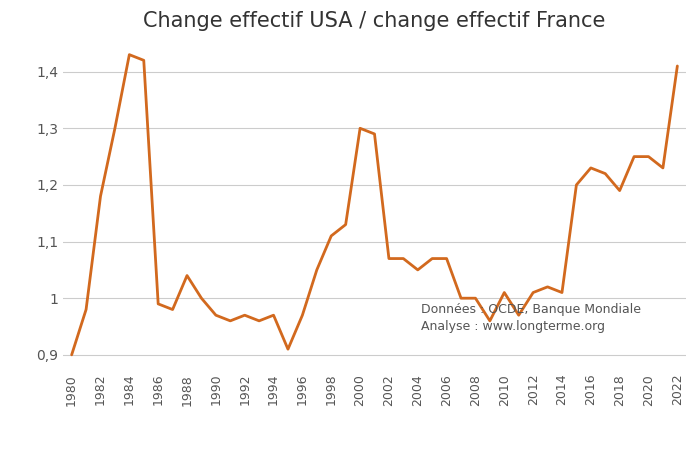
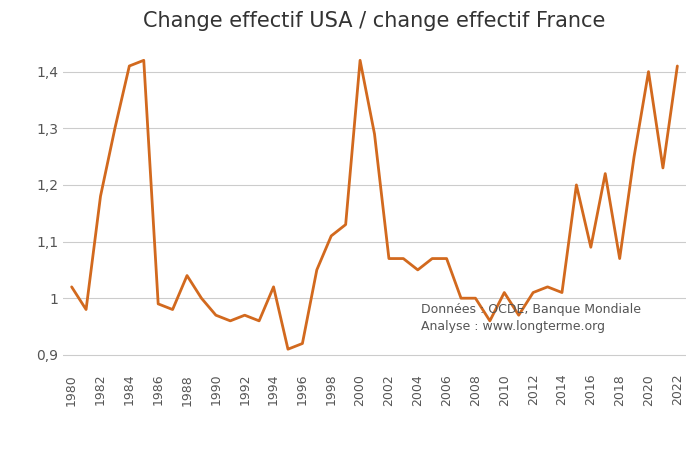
1980: 0,90 -> 1,02
1984: 1,43 -> 1,41
1994: 0,97 -> 1,02
1996: 0,97 -> 0,92
2000: 1,30 -> 1,42
2016: 1,23 -> 1,09
2018: 1,19 -> 1,07
2020: 1,25 -> 1,40
